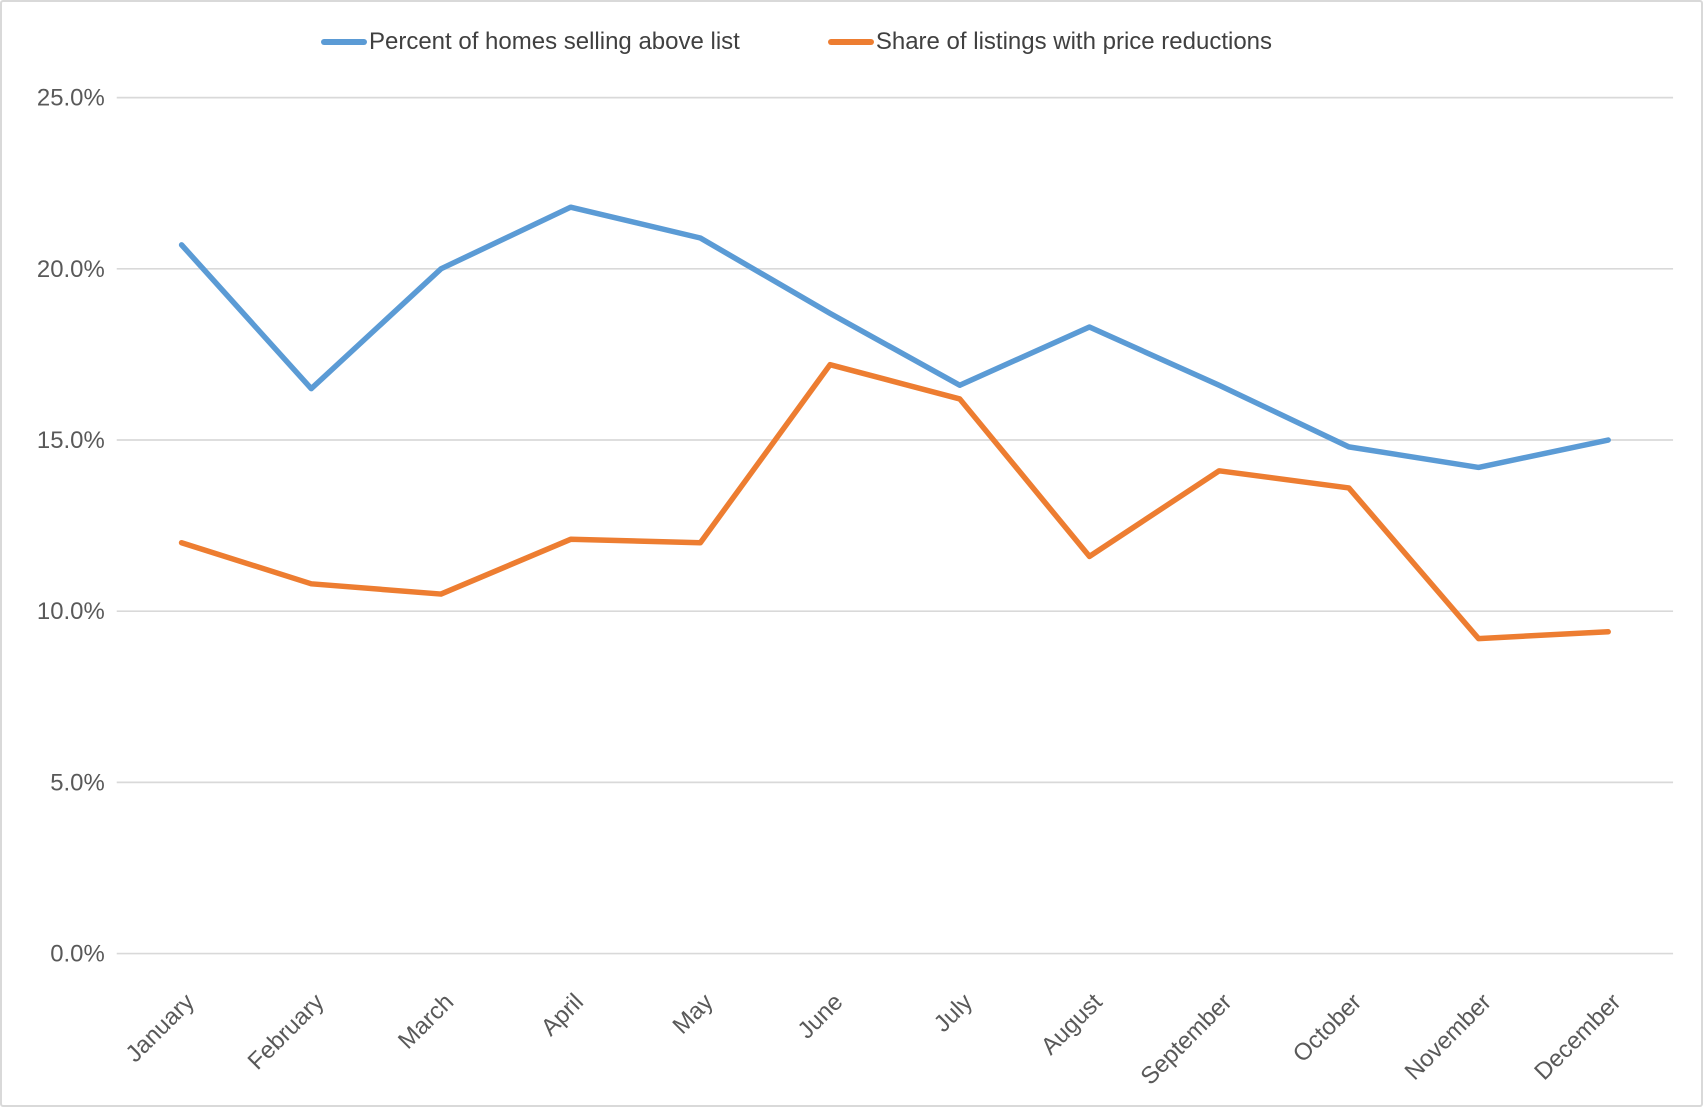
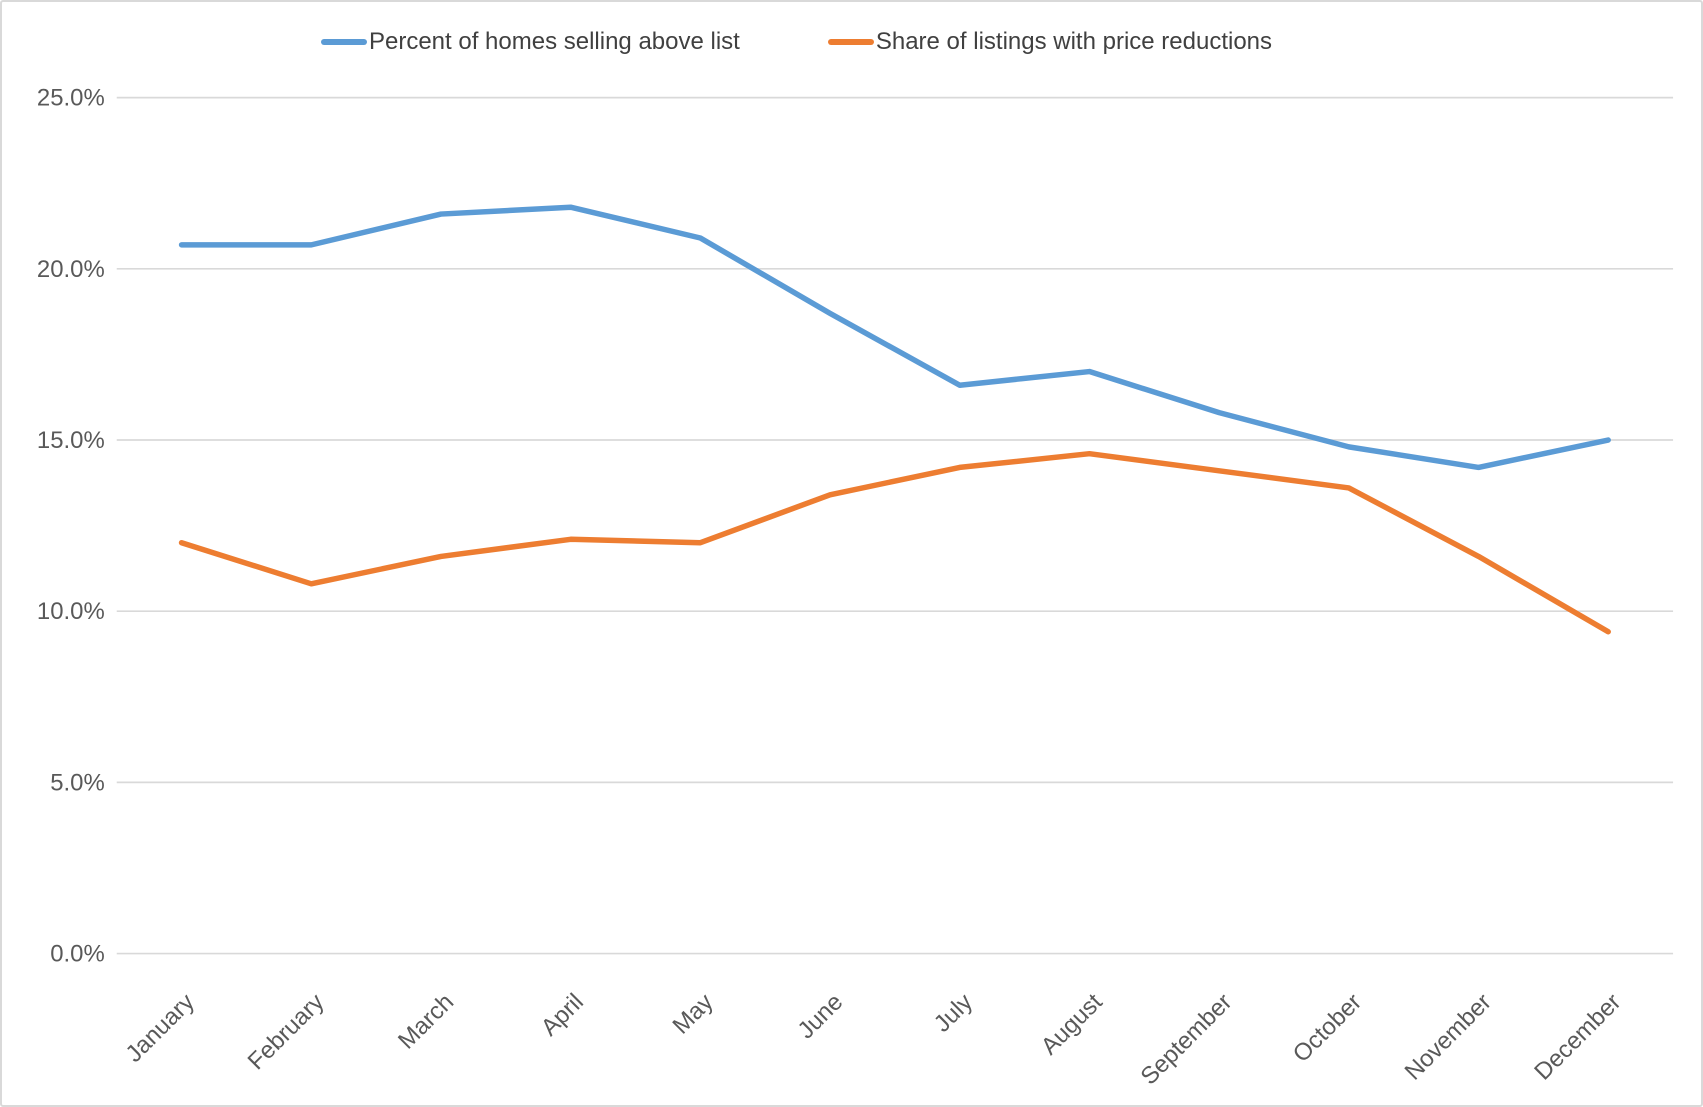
Percent of homes selling above list/February: 16.5% -> 20.7%
Percent of homes selling above list/March: 20.0% -> 21.6%
Share of listings with price reductions/March: 10.5% -> 11.6%
Share of listings with price reductions/June: 17.2% -> 13.4%
Share of listings with price reductions/July: 16.2% -> 14.2%
Percent of homes selling above list/August: 18.3% -> 17.0%
Share of listings with price reductions/August: 11.6% -> 14.6%
Percent of homes selling above list/September: 16.6% -> 15.8%
Share of listings with price reductions/November: 9.2% -> 11.6%
